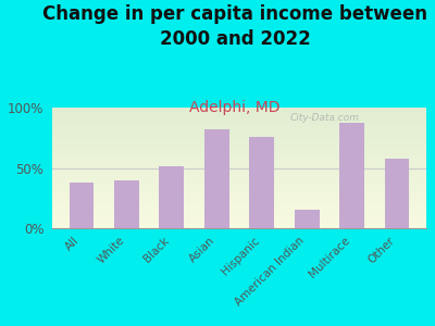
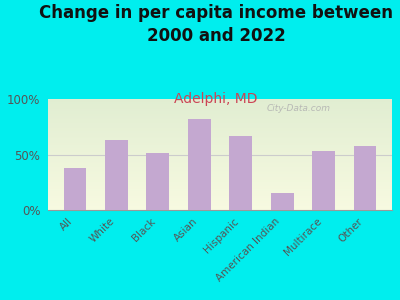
White: 40% -> 63%
Hispanic: 76% -> 67%
Multirace: 87% -> 53%
